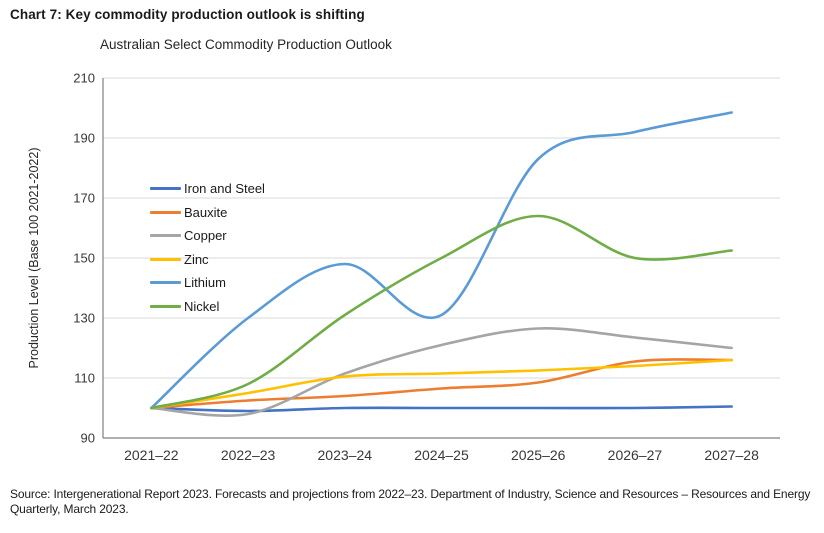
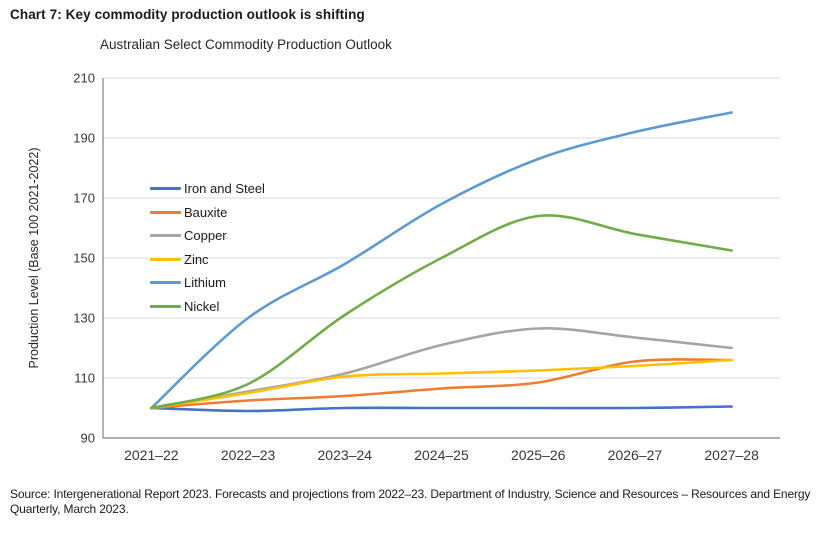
Copper/2022–23: 98 -> 106
Lithium/2024–25: 131 -> 168
Nickel/2026–27: 150 -> 158
